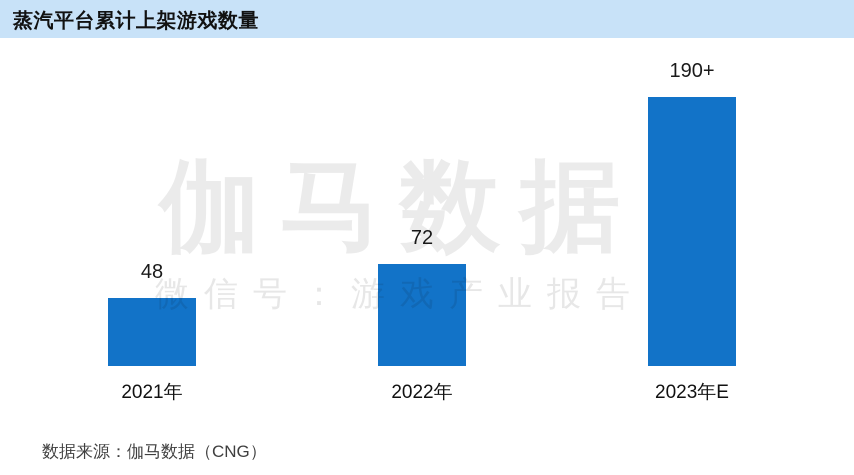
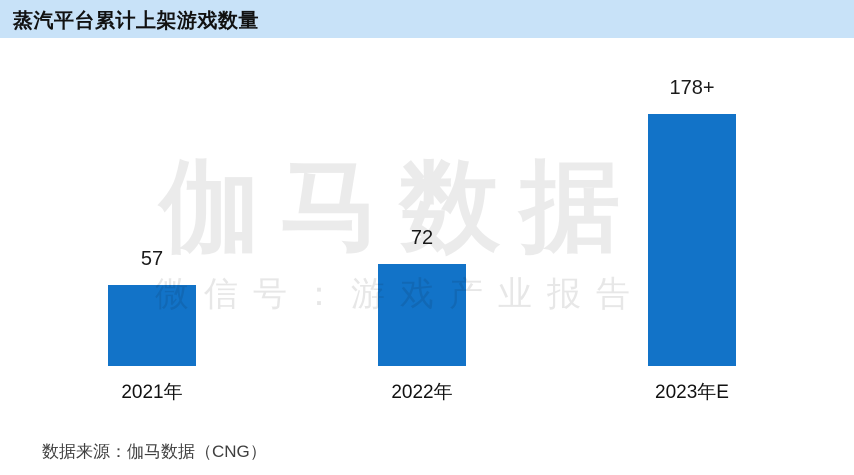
2021年: 48 -> 57
2023年E: 190 -> 178
